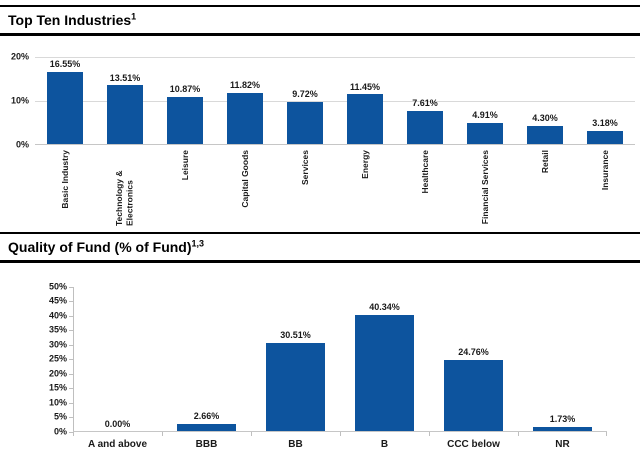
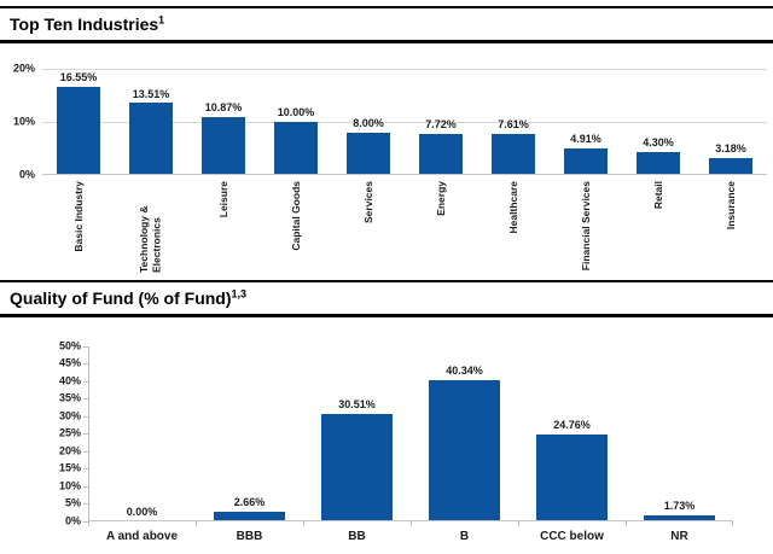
Top Ten Industries/Capital Goods: 11.82% -> 10.00%
Top Ten Industries/Services: 9.72% -> 8.00%
Top Ten Industries/Energy: 11.45% -> 7.72%
